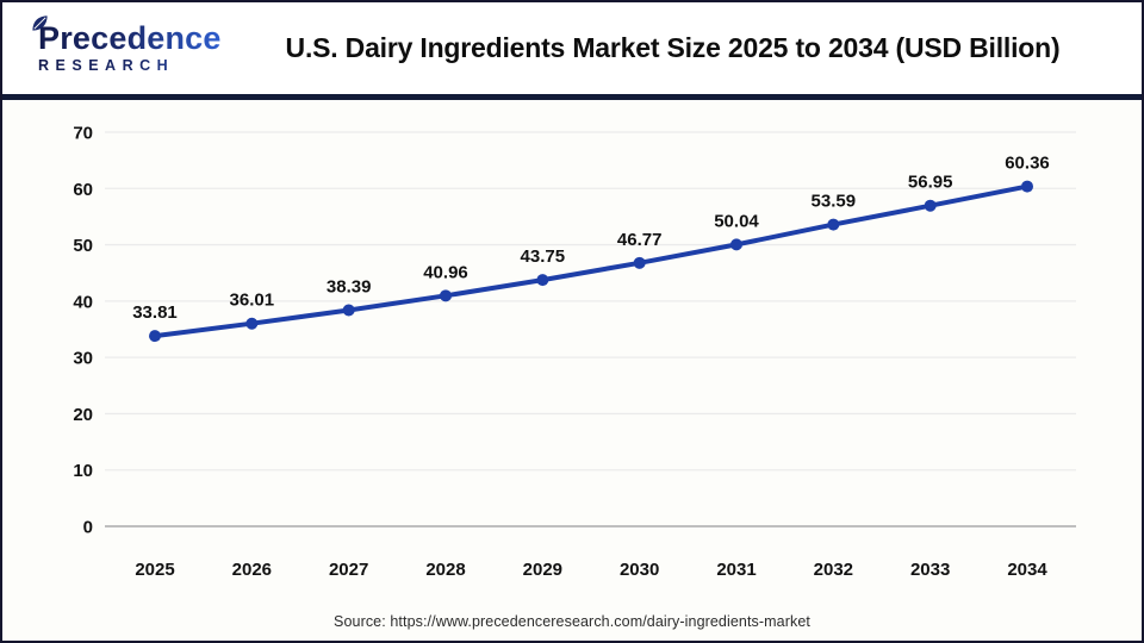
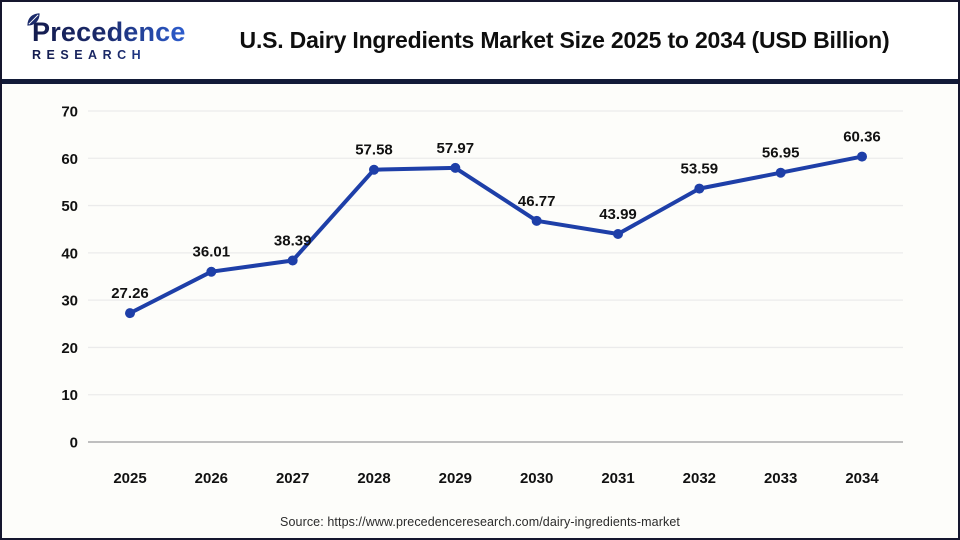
2025: 33.81 -> 27.26
2028: 40.96 -> 57.58
2029: 43.75 -> 57.97
2031: 50.04 -> 43.99
